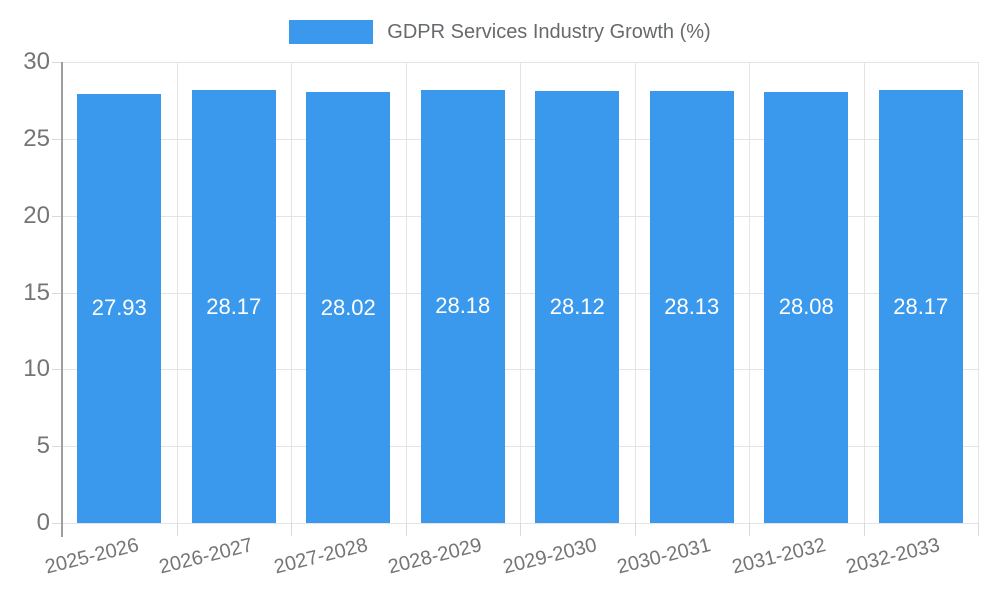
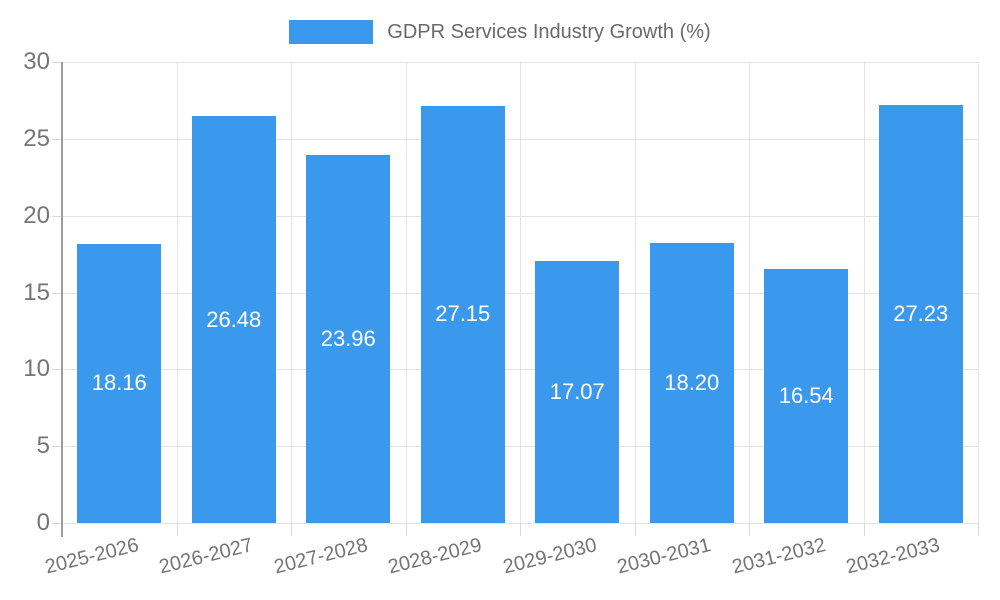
2025-2026: 27.93 -> 18.16
2026-2027: 28.17 -> 26.48
2027-2028: 28.02 -> 23.96
2028-2029: 28.18 -> 27.15
2029-2030: 28.12 -> 17.07
2030-2031: 28.13 -> 18.20
2031-2032: 28.08 -> 16.54
2032-2033: 28.17 -> 27.23
